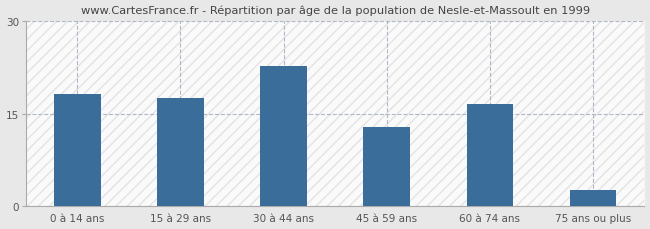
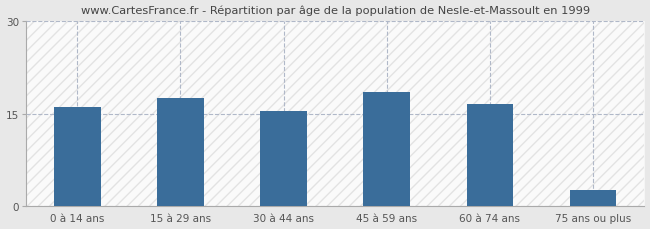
0 à 14 ans: 18.2 -> 16.0
30 à 44 ans: 22.8 -> 15.5
45 à 59 ans: 12.8 -> 18.5
